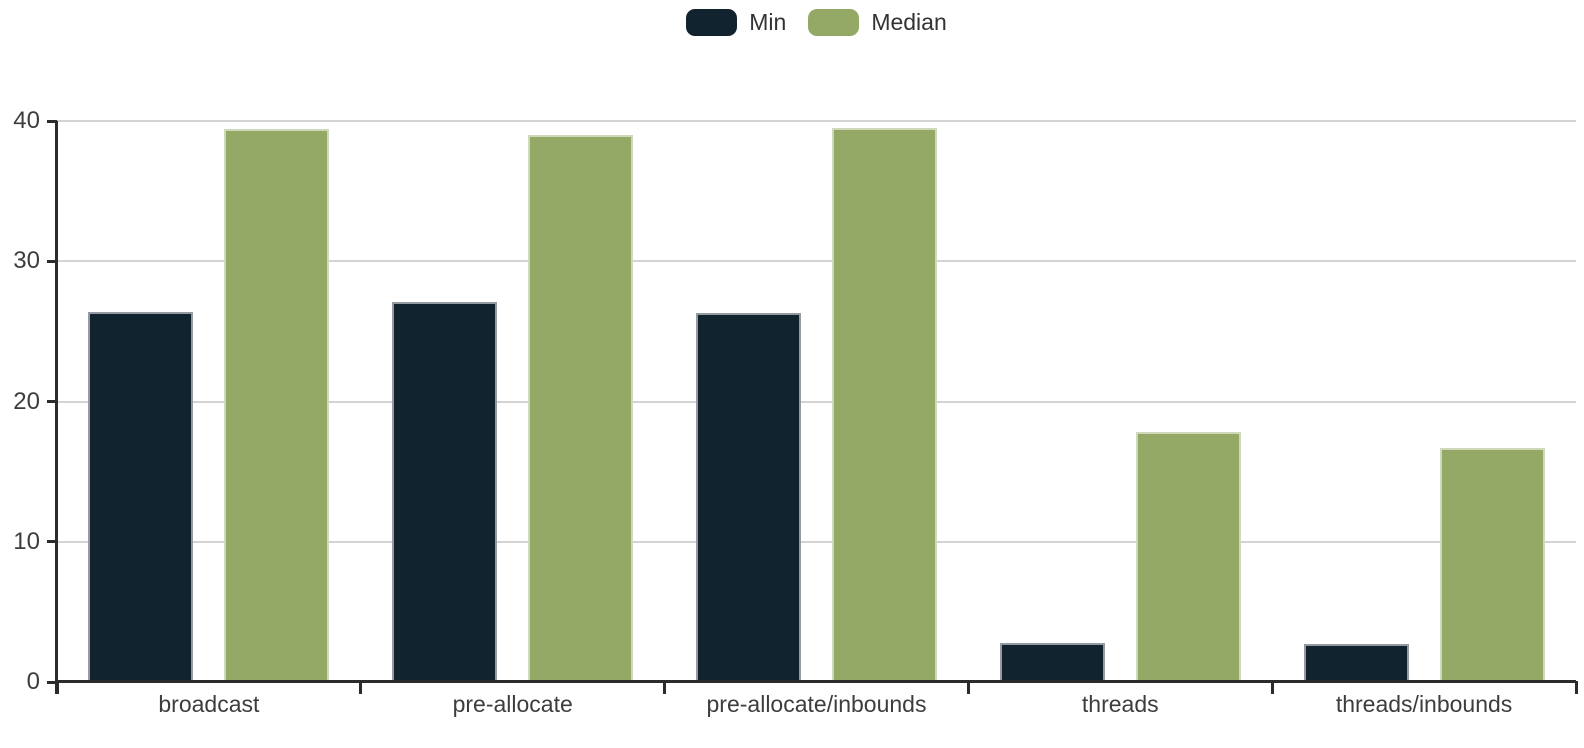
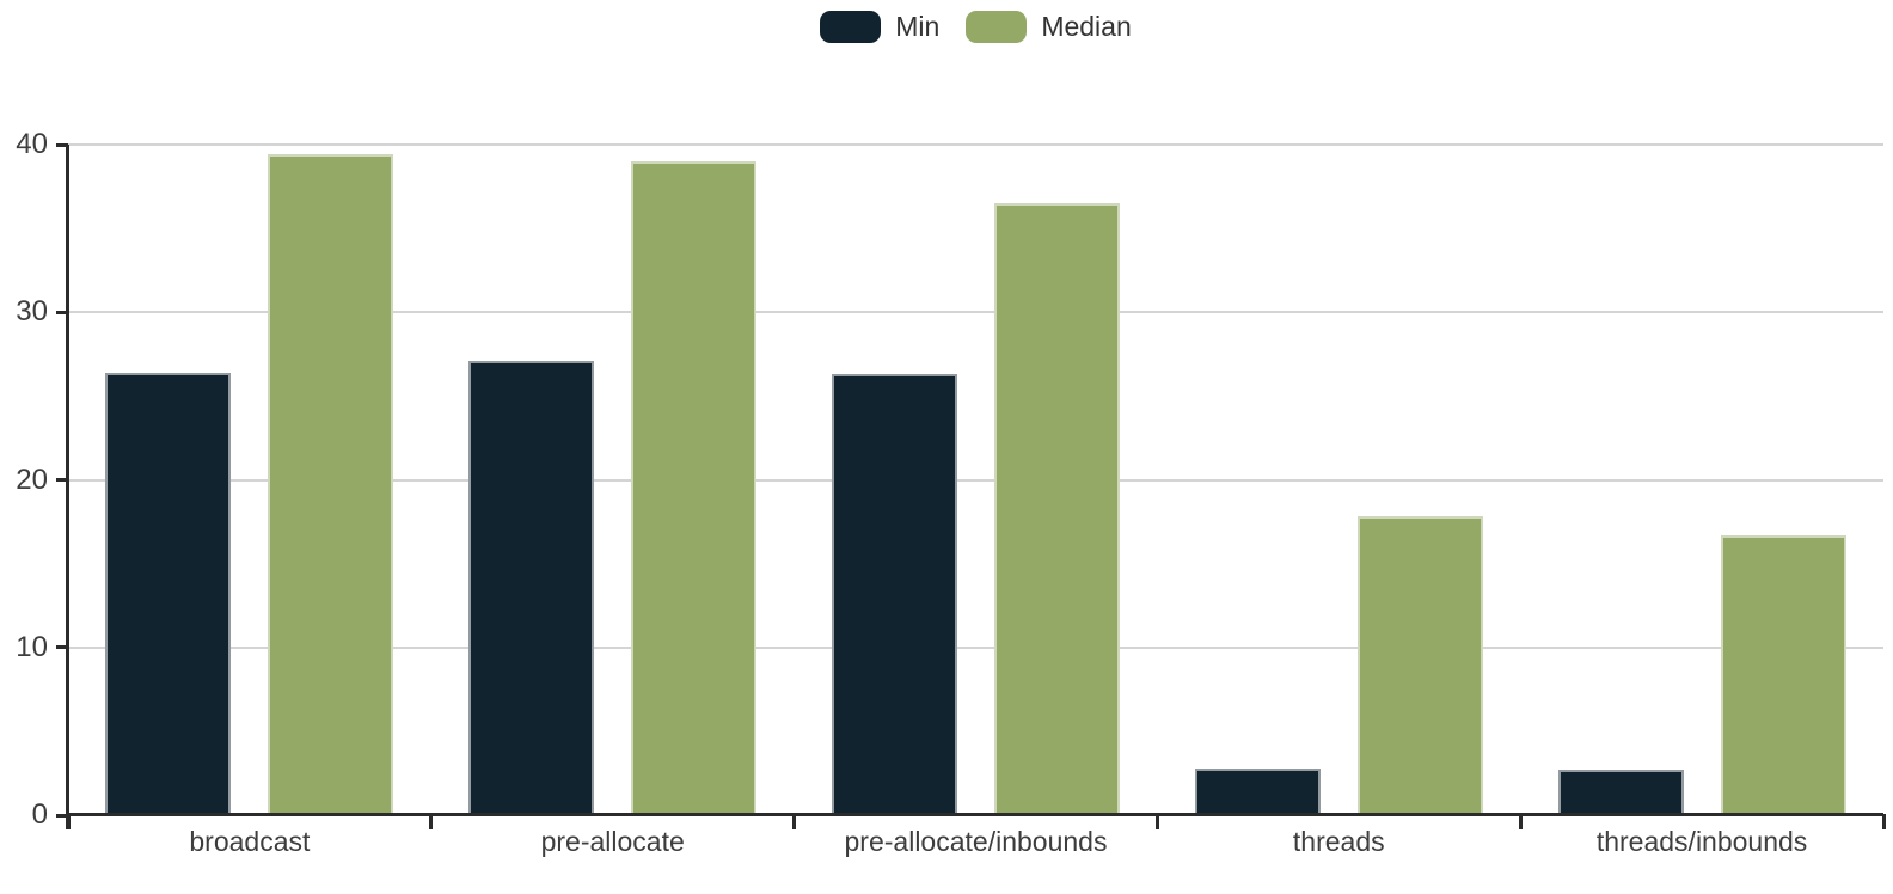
Median/pre-allocate/inbounds: 39.5 -> 36.5
